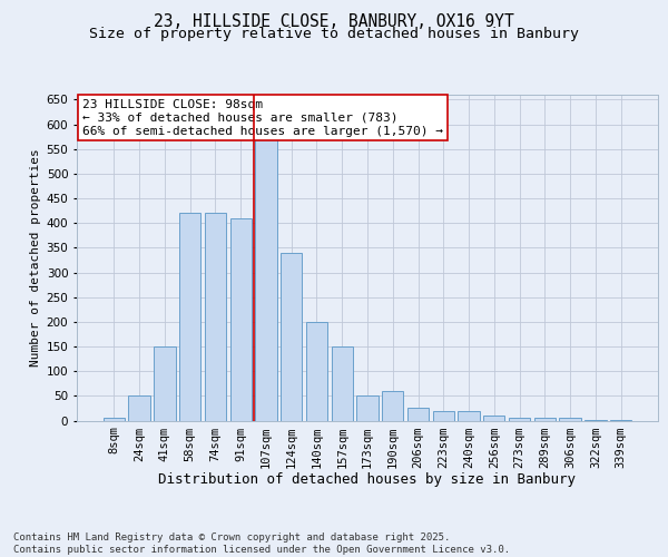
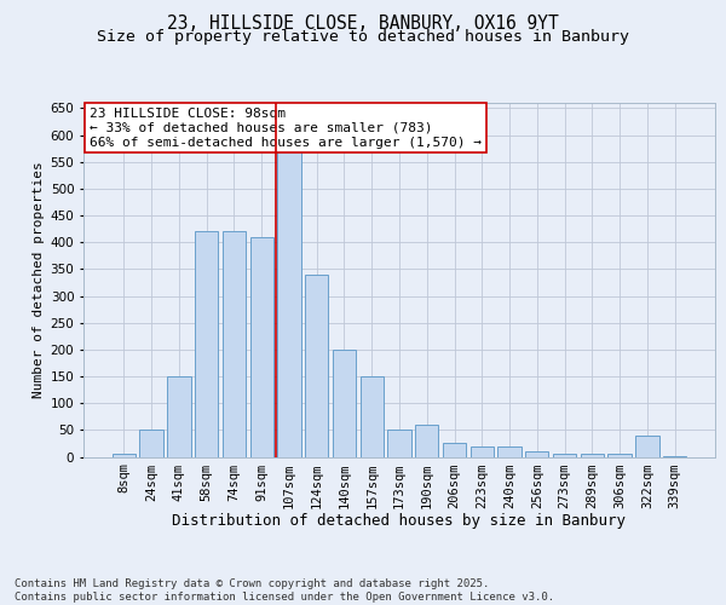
322sqm: 2 -> 40
